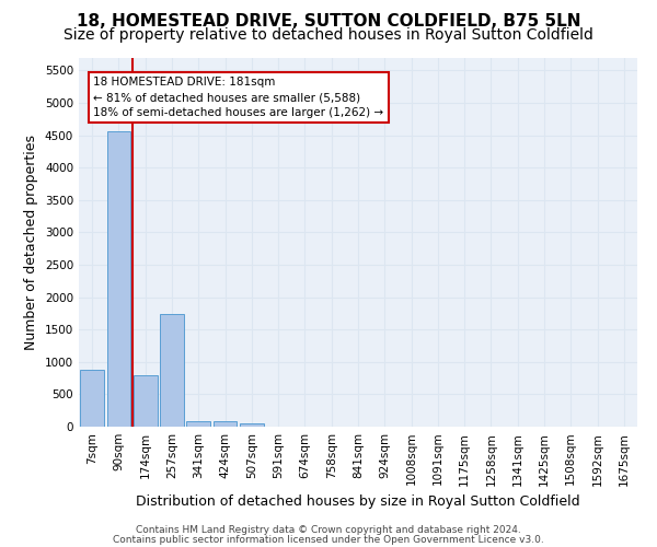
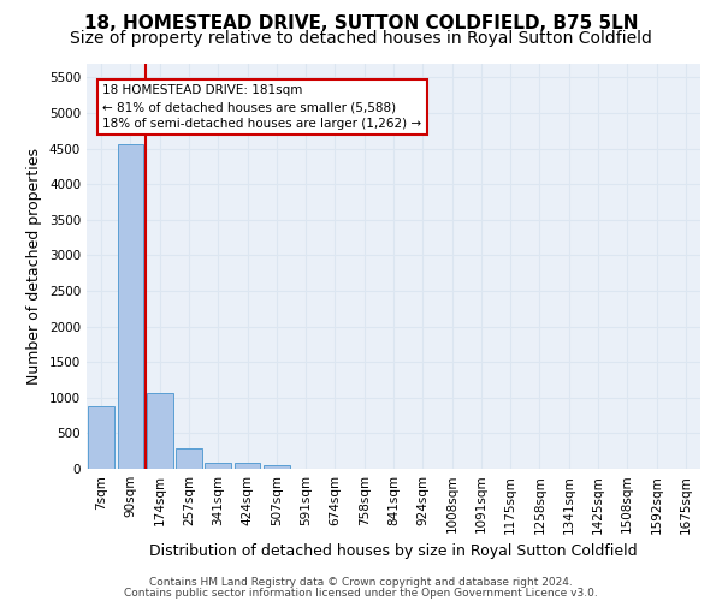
174sqm: 800 -> 1060
257sqm: 1740 -> 290
